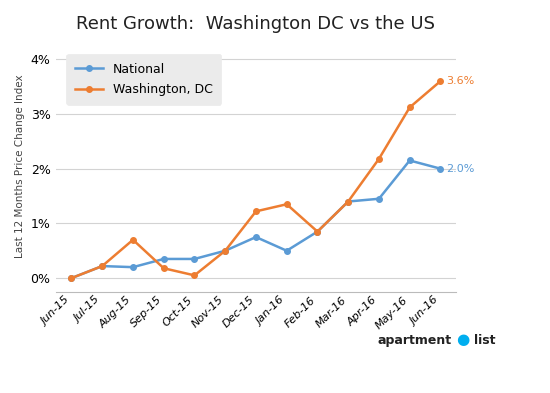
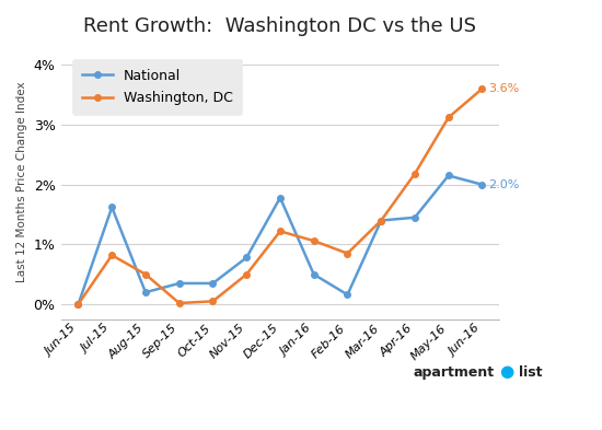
National/Jul-15: 0.22% -> 1.62%
Washington, DC/Jul-15: 0.22% -> 0.82%
Washington, DC/Aug-15: 0.70% -> 0.50%
Washington, DC/Sep-15: 0.18% -> 0.02%
National/Nov-15: 0.50% -> 0.78%
National/Dec-15: 0.75% -> 1.78%
Washington, DC/Jan-16: 1.35% -> 1.06%
National/Feb-16: 0.85% -> 0.16%
